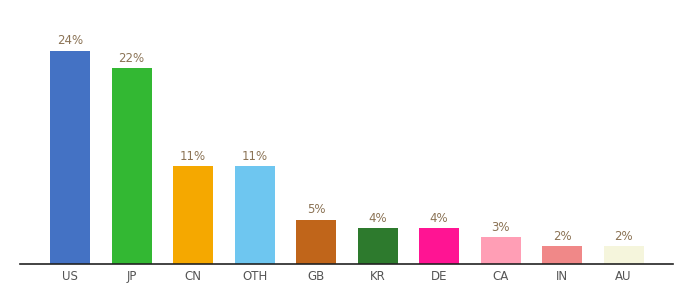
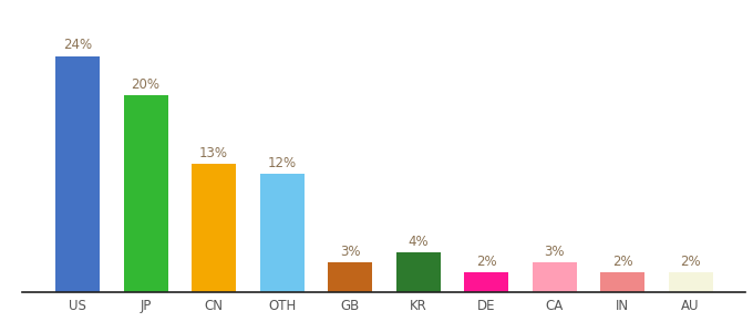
JP: 22% -> 20%
CN: 11% -> 13%
OTH: 11% -> 12%
GB: 5% -> 3%
DE: 4% -> 2%
